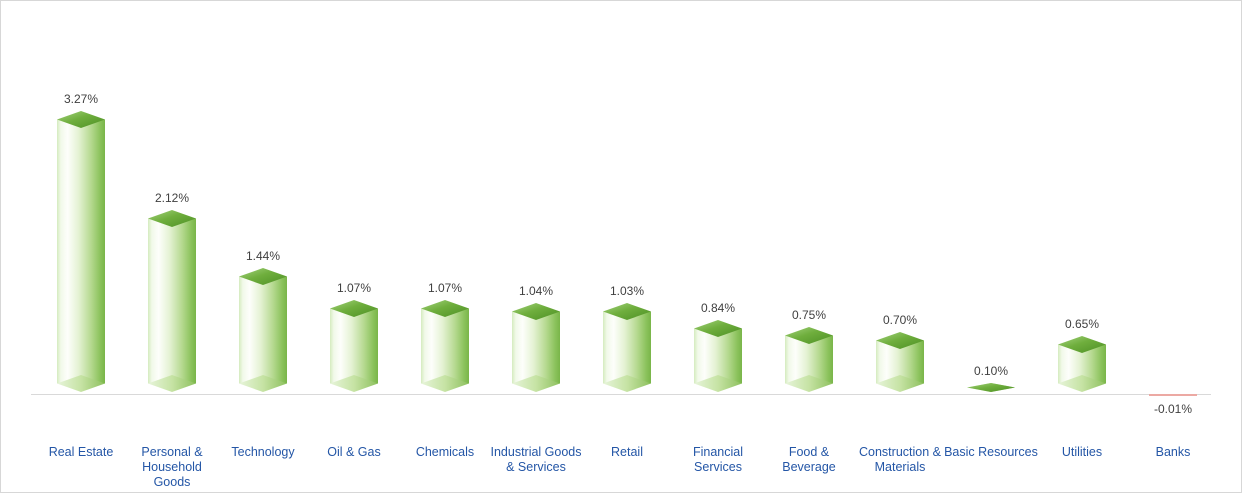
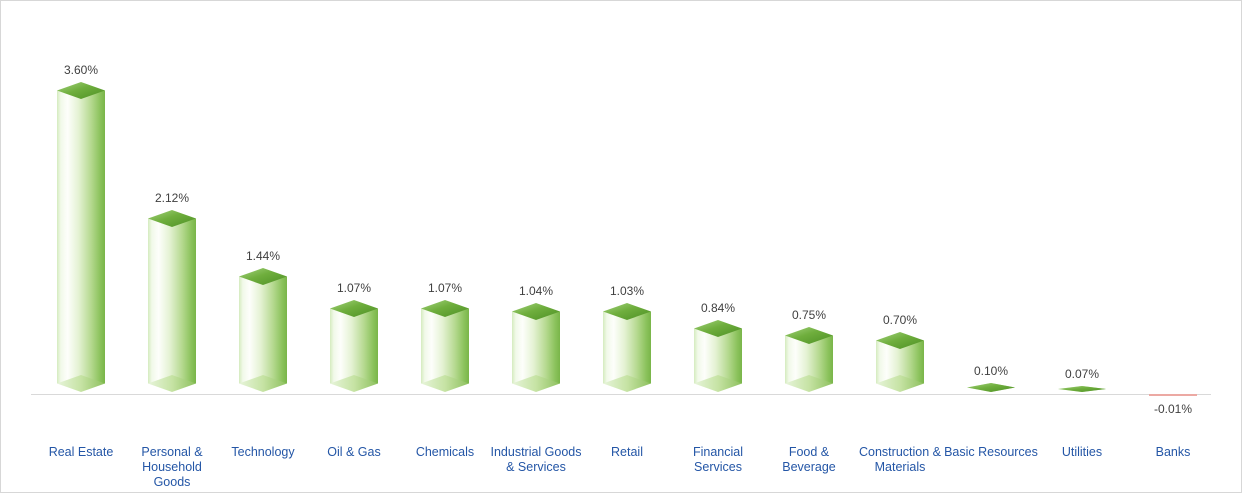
Real Estate: 3.27% -> 3.60%
Utilities: 0.65% -> 0.07%
